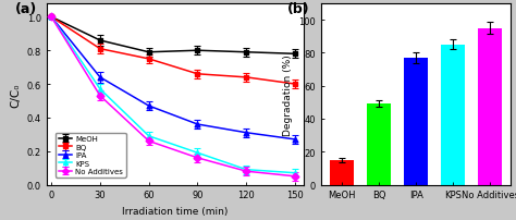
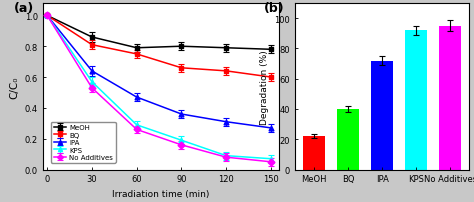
MeOH: 15 -> 22
BQ: 49 -> 40
IPA: 77 -> 72
KPS: 85 -> 92
